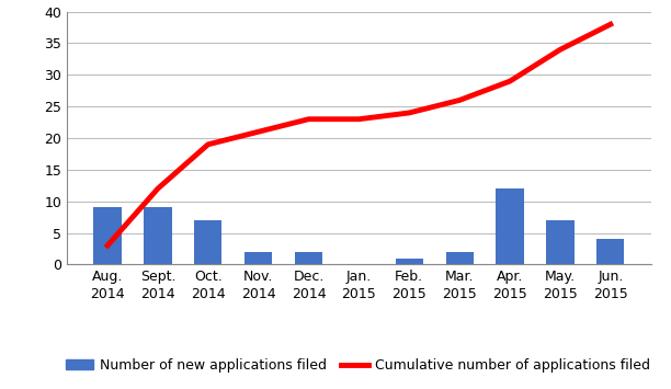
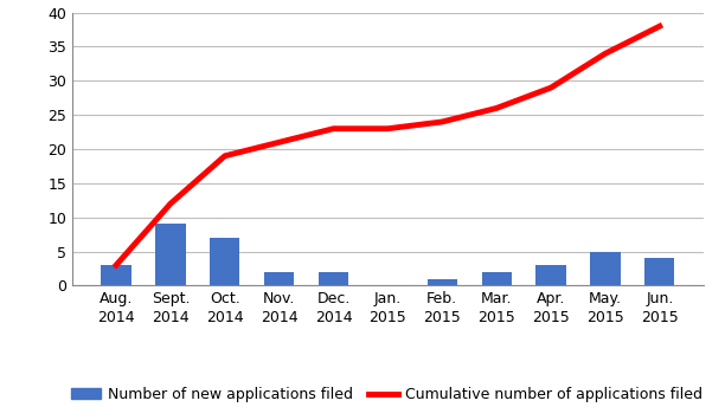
Number of new applications filed/Aug. 2014: 9 -> 3
Number of new applications filed/Apr. 2015: 12 -> 3
Number of new applications filed/May. 2015: 7 -> 5
